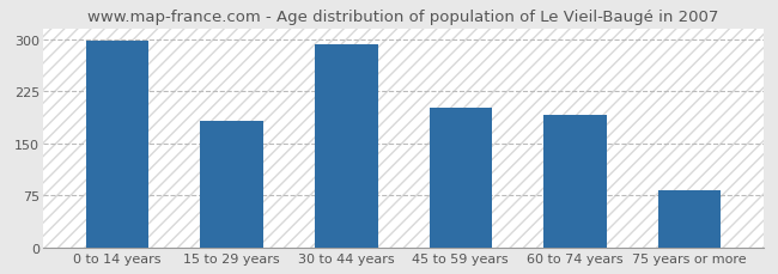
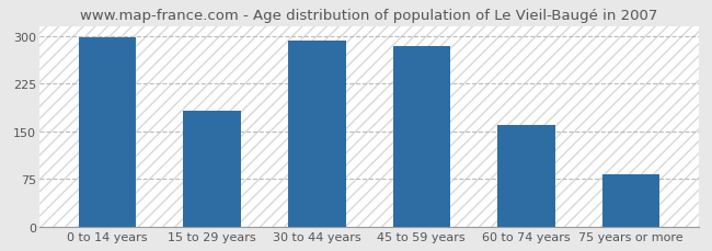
45 to 59 years: 202 -> 283
60 to 74 years: 190 -> 160
